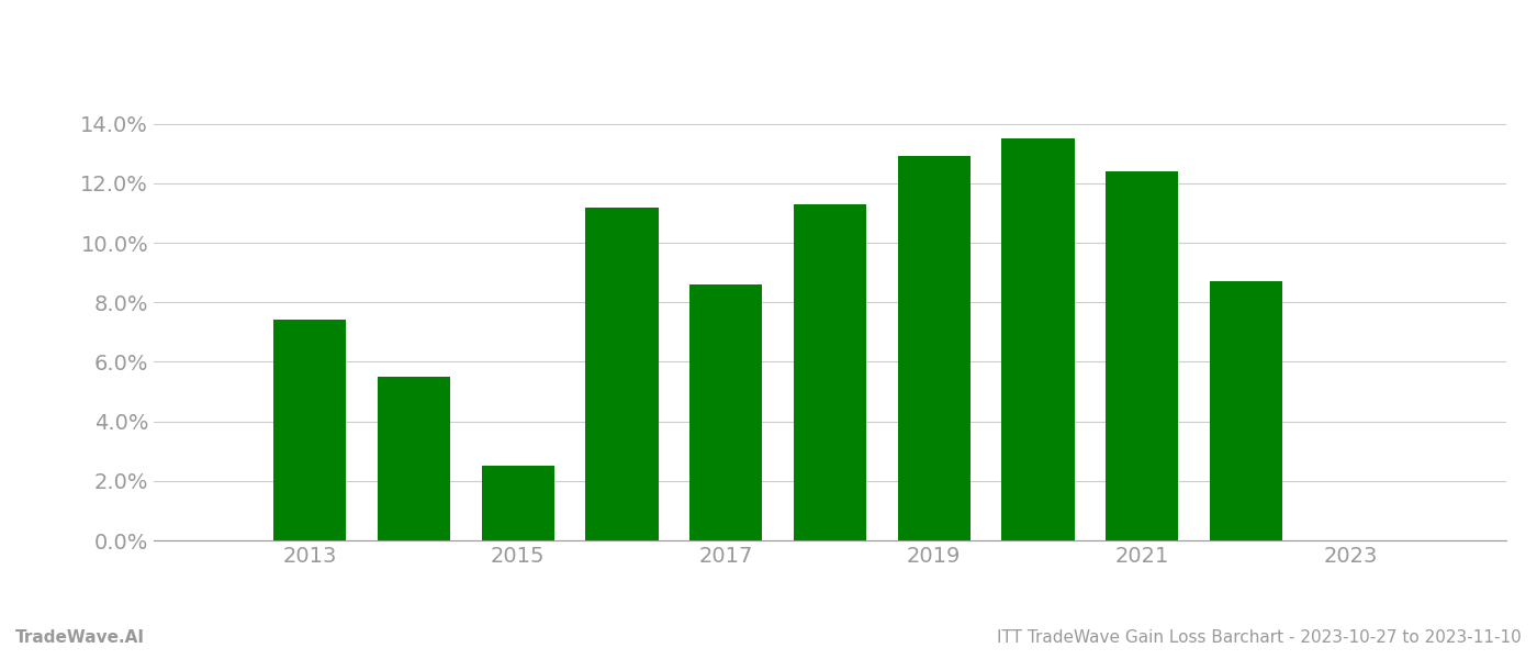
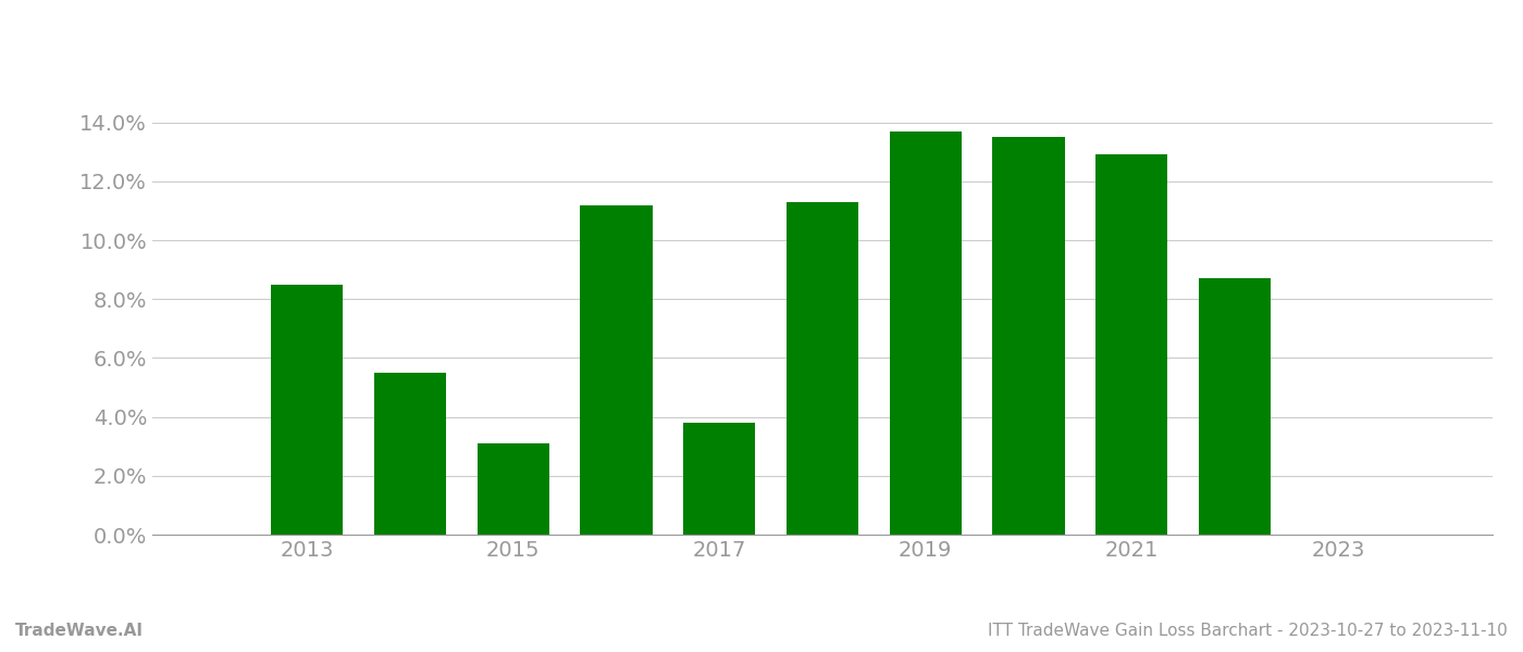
2013: 7.4% -> 8.5%
2015: 2.5% -> 3.1%
2017: 8.6% -> 3.8%
2019: 12.9% -> 13.7%
2021: 12.4% -> 12.9%
